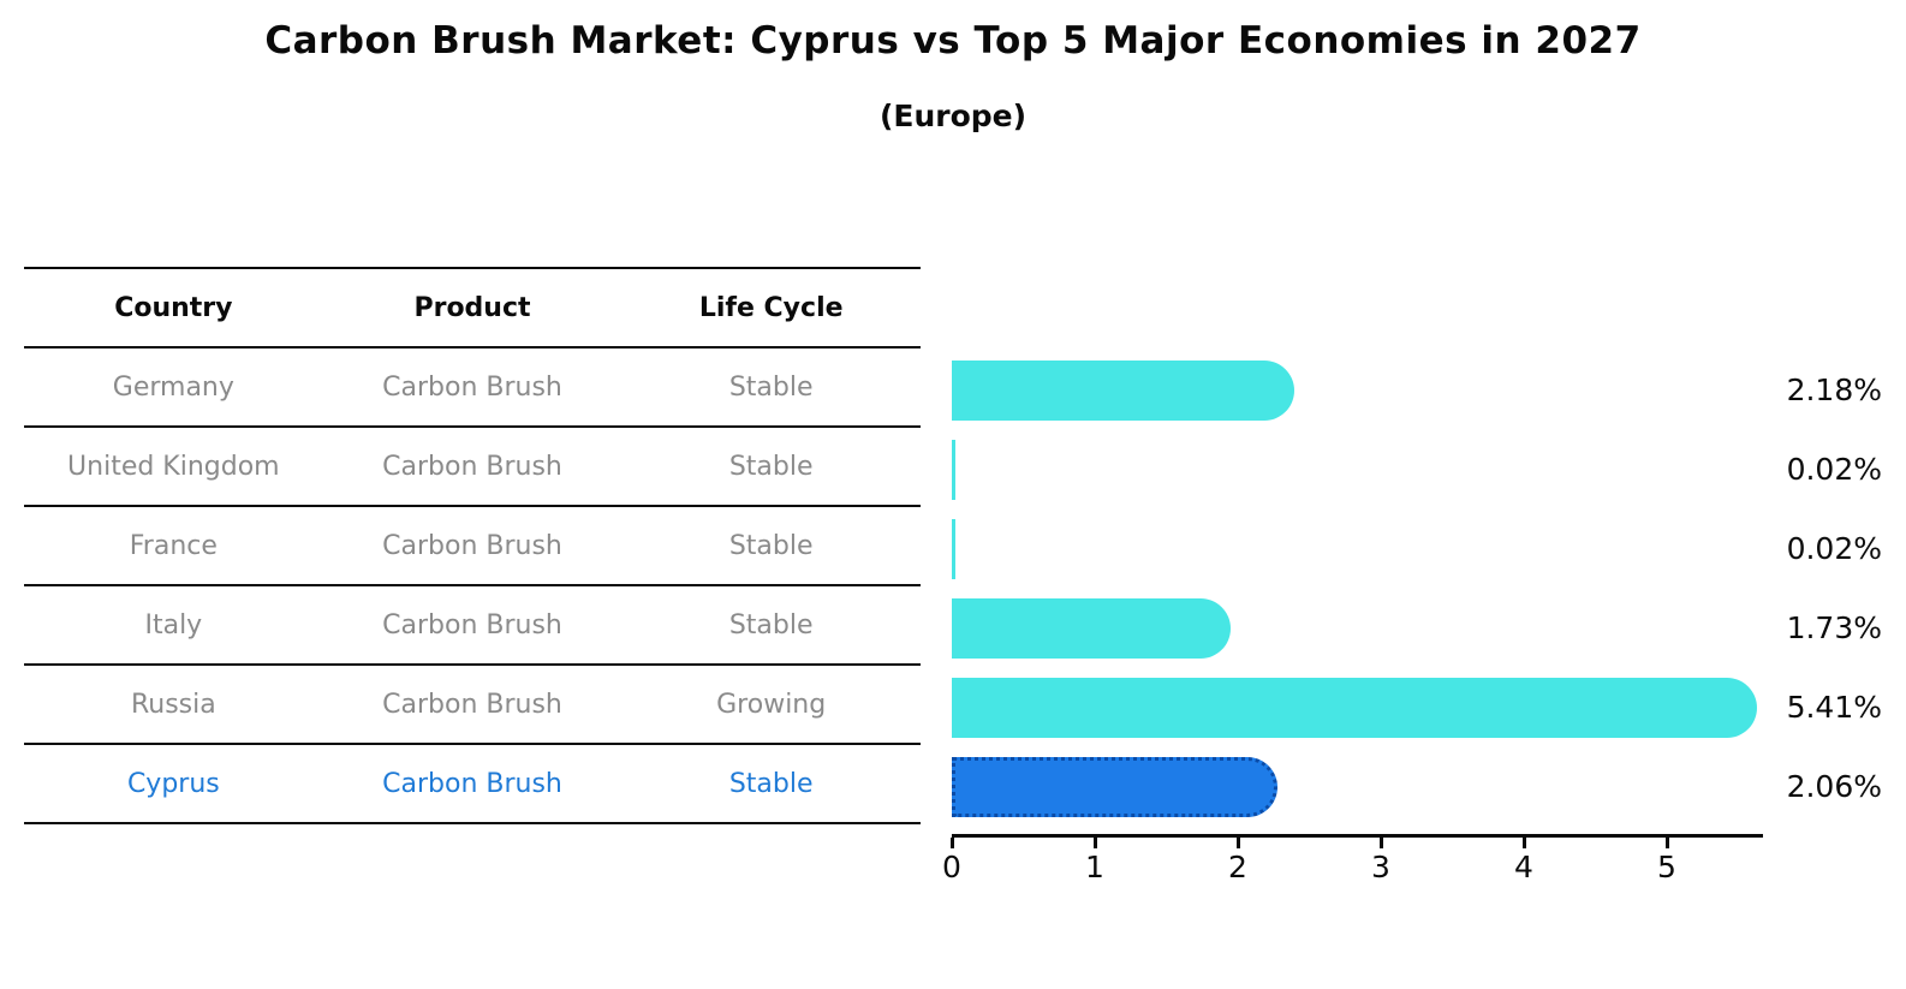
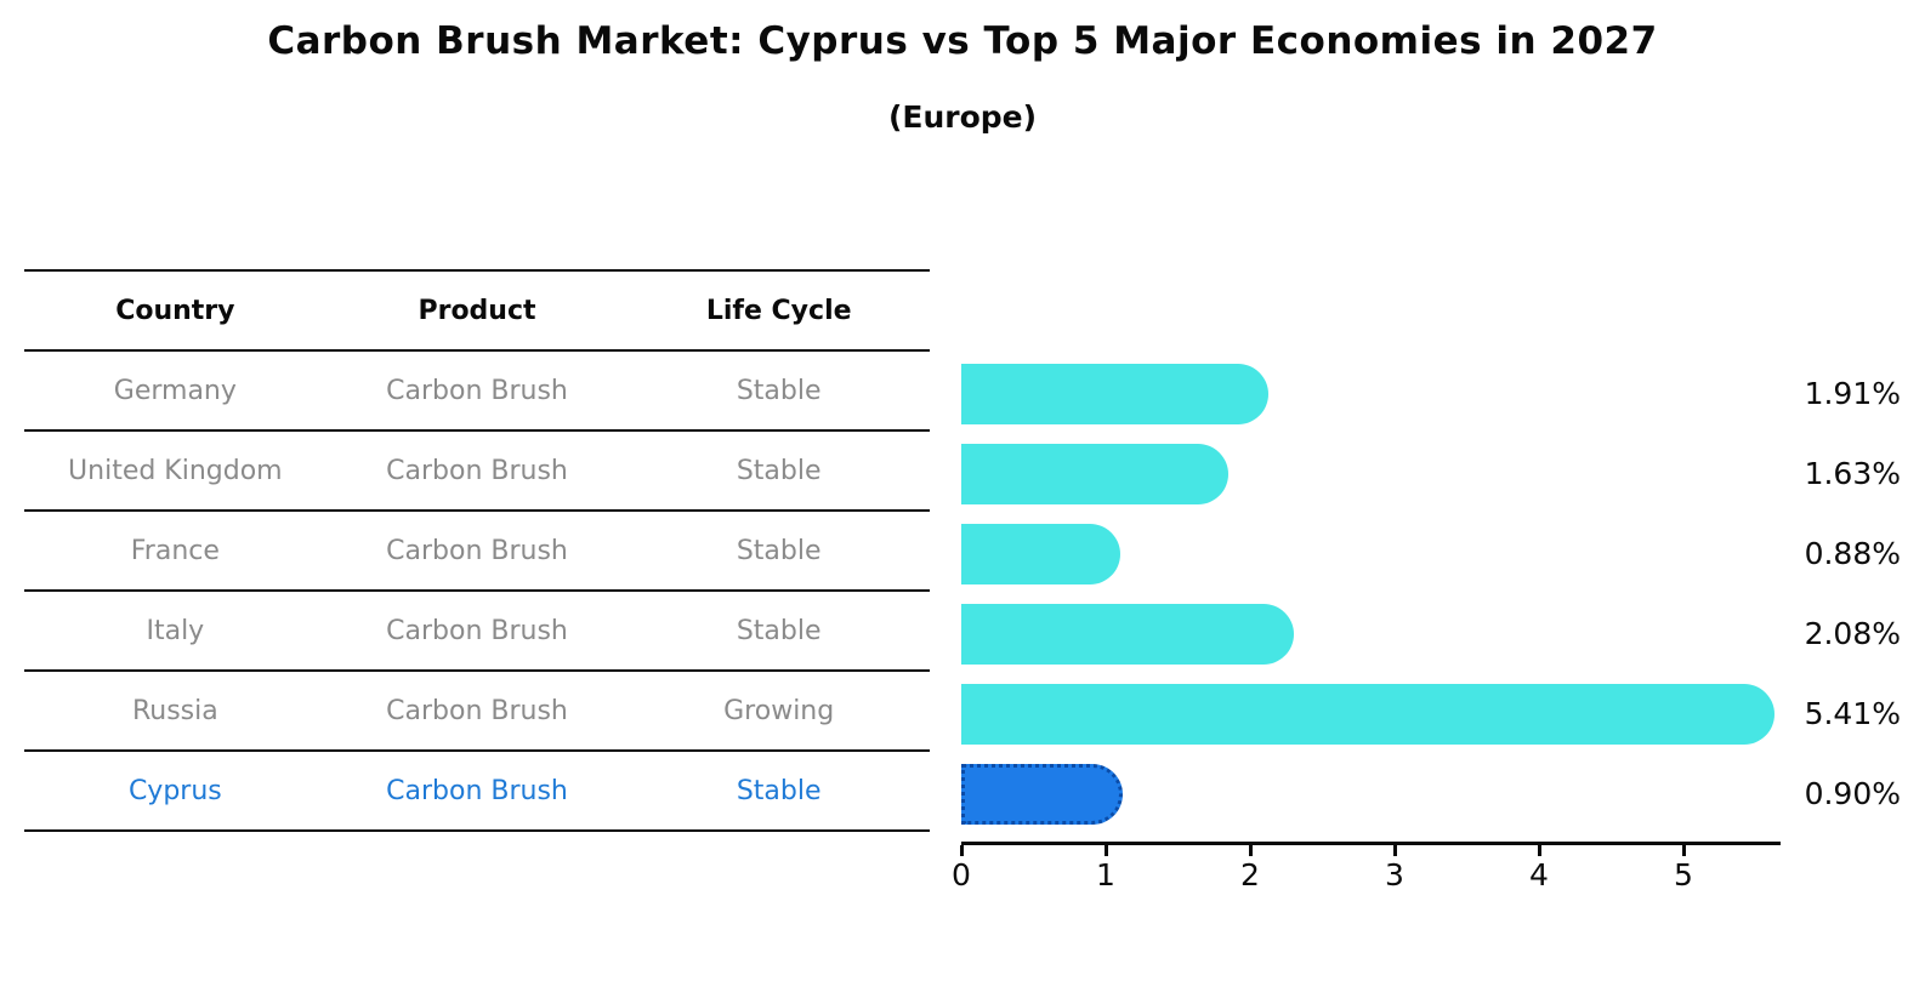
Germany: 2.18% -> 1.91%
United Kingdom: 0.02% -> 1.63%
France: 0.02% -> 0.88%
Italy: 1.73% -> 2.08%
Cyprus: 2.06% -> 0.90%
